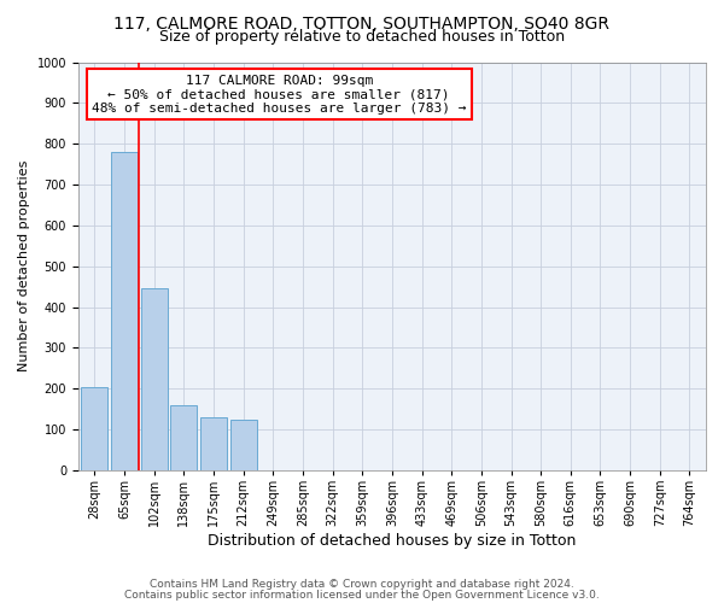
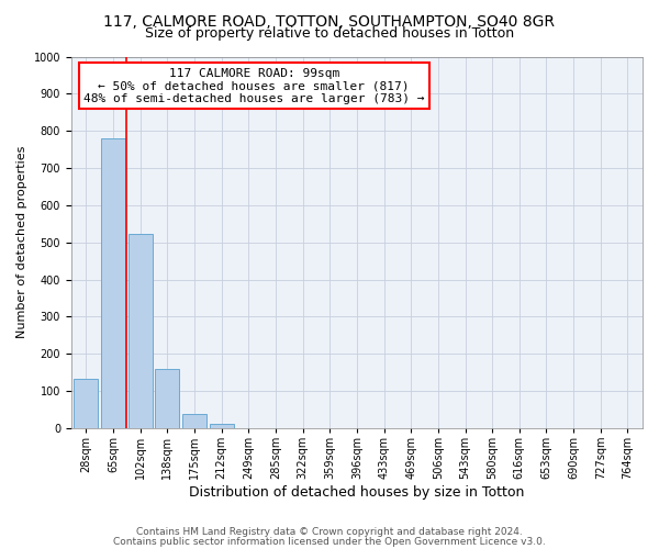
28sqm: 205 -> 133
102sqm: 445 -> 524
175sqm: 130 -> 37
212sqm: 125 -> 13
